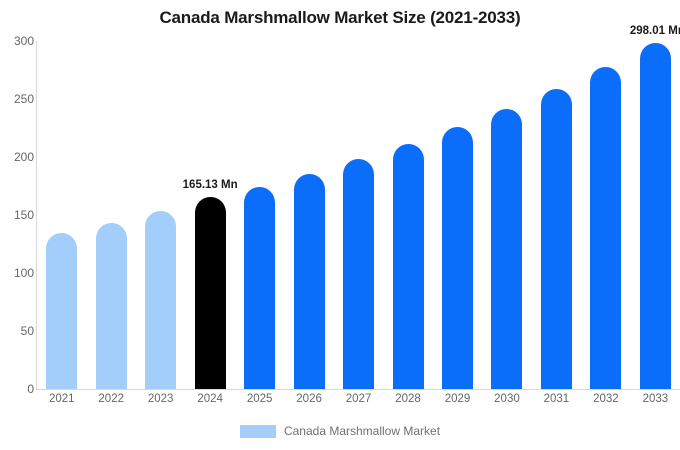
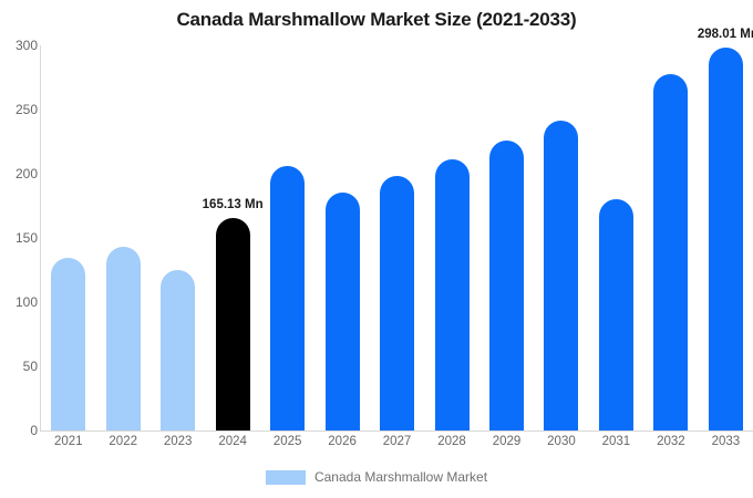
2023: 154 -> 125
2025: 174 -> 206
2031: 259 -> 180
